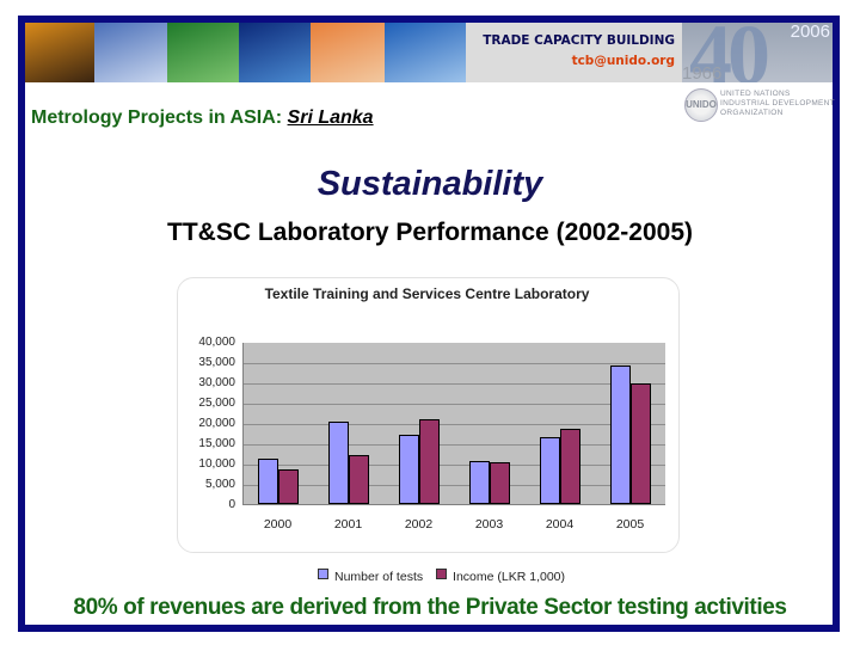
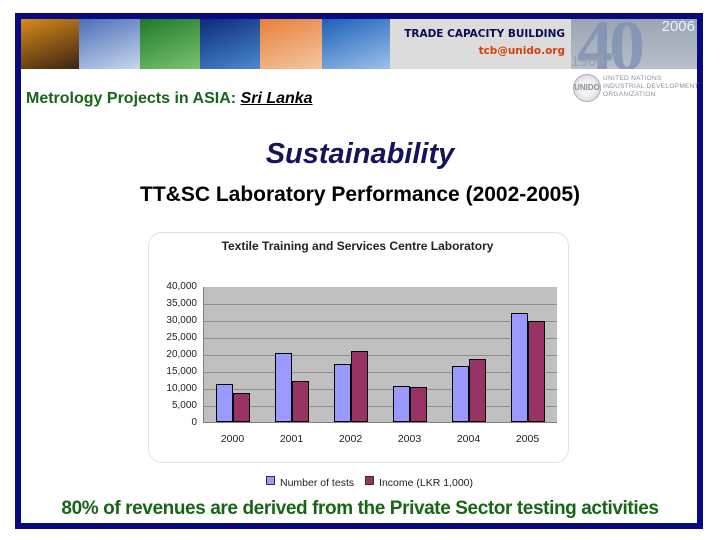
Number of tests/2005: 34000 -> 32000
